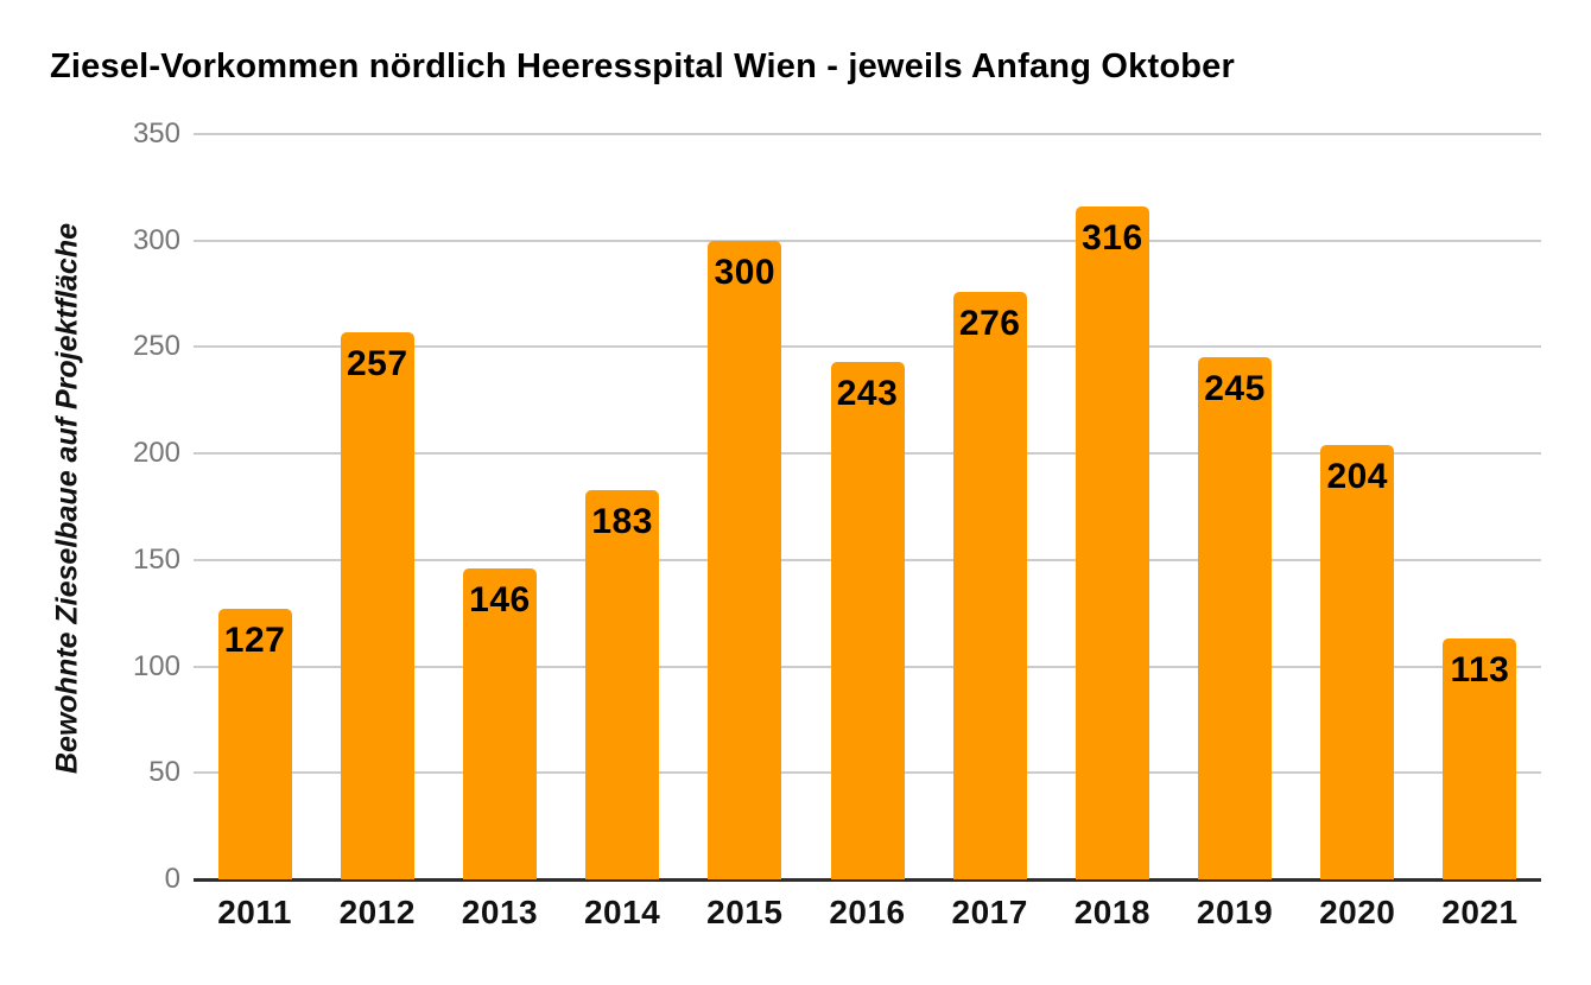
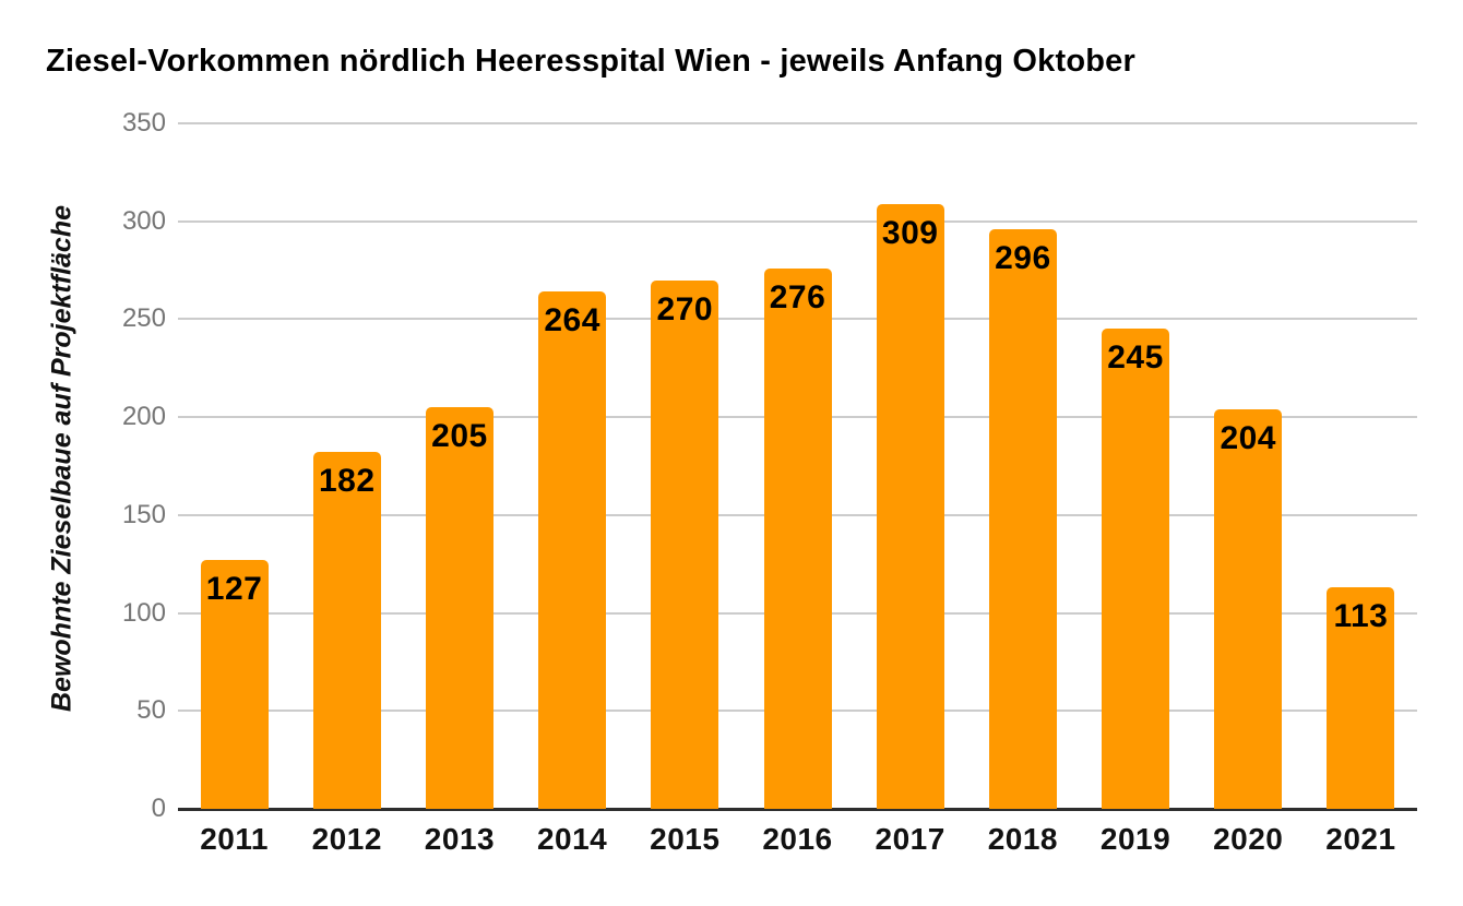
2012: 257 -> 182
2013: 146 -> 205
2014: 183 -> 264
2015: 300 -> 270
2016: 243 -> 276
2017: 276 -> 309
2018: 316 -> 296
